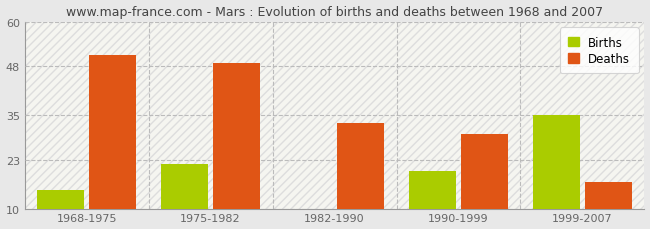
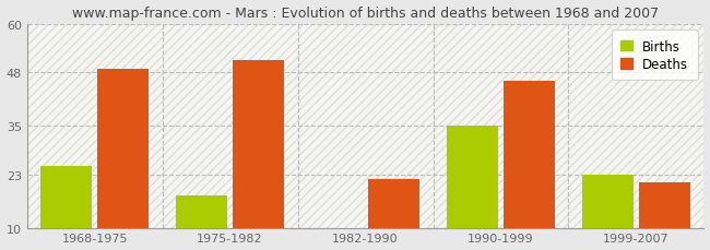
Births/1968-1975: 15 -> 25
Deaths/1968-1975: 51 -> 49
Births/1975-1982: 22 -> 18
Deaths/1975-1982: 49 -> 51
Deaths/1982-1990: 33 -> 22
Births/1990-1999: 20 -> 35
Deaths/1990-1999: 30 -> 46
Births/1999-2007: 35 -> 23
Deaths/1999-2007: 17 -> 21
